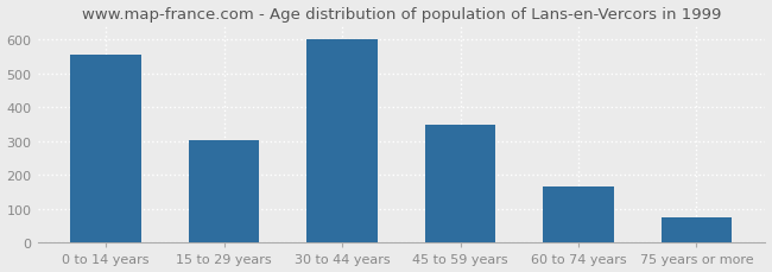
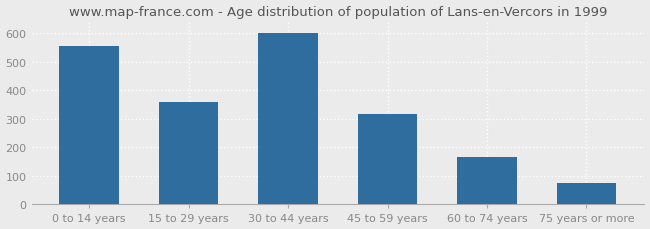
15 to 29 years: 302 -> 360
45 to 59 years: 347 -> 315
